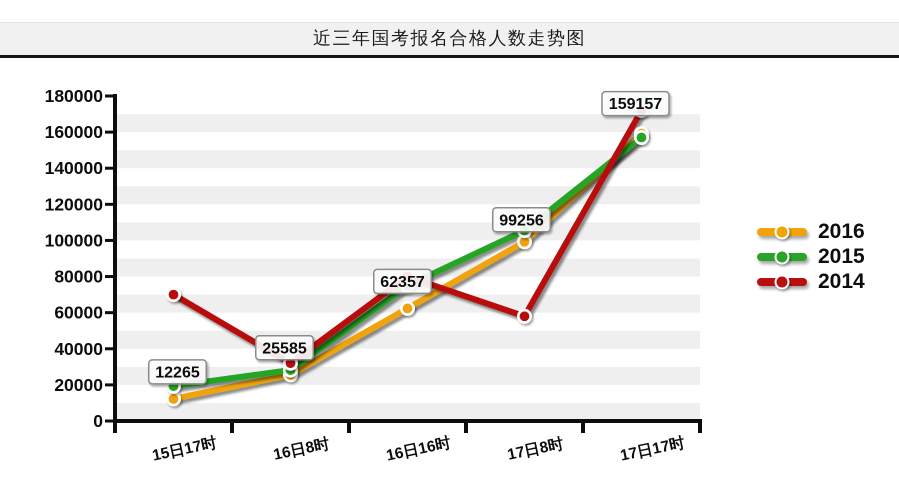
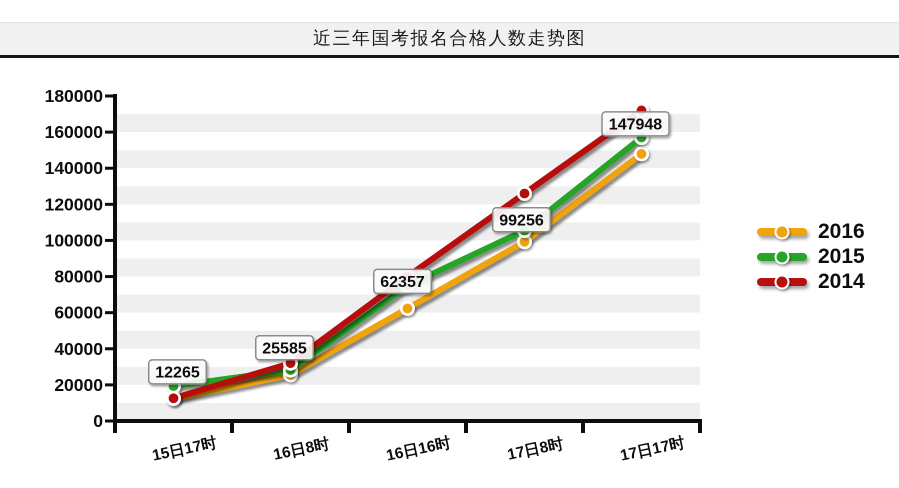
2014/15日17时: 70000 -> 13000
2014/17日8时: 58000 -> 126000
2016/17日17时: 159157 -> 147948
